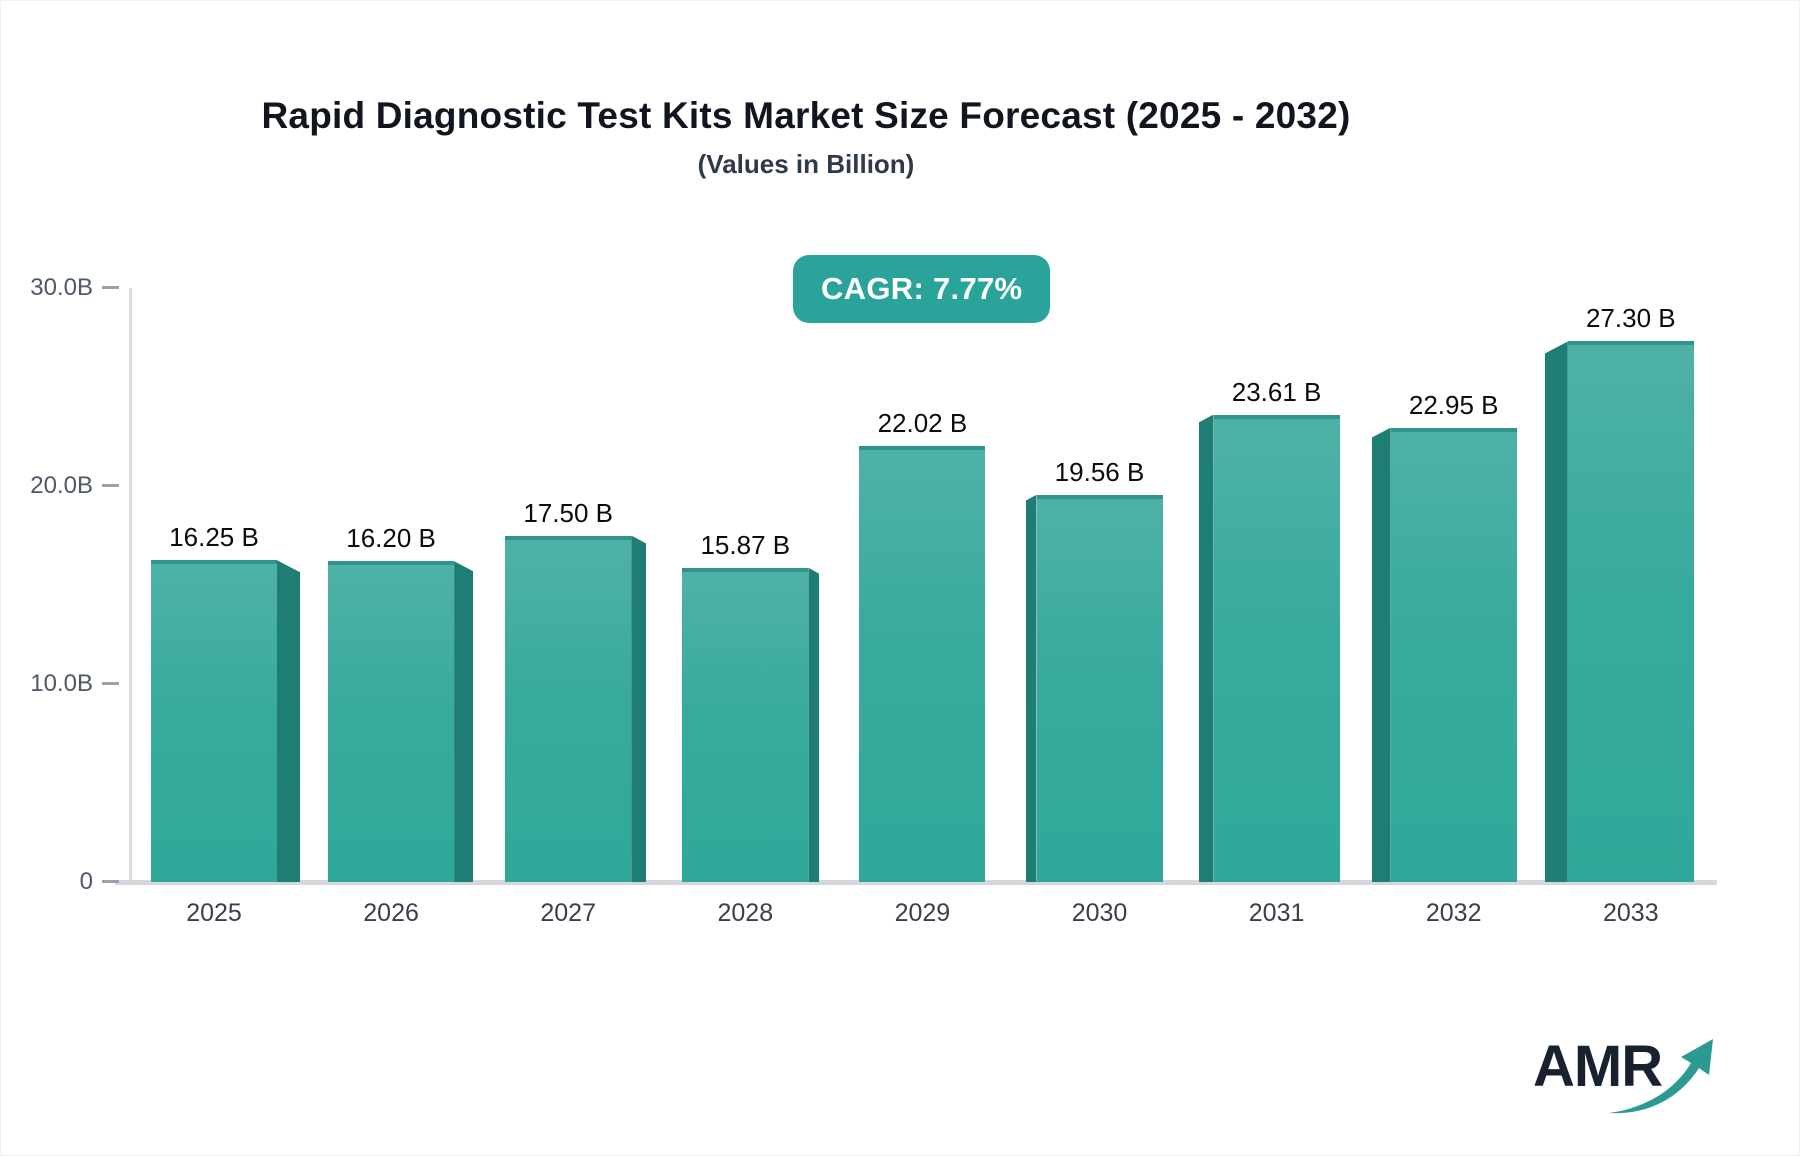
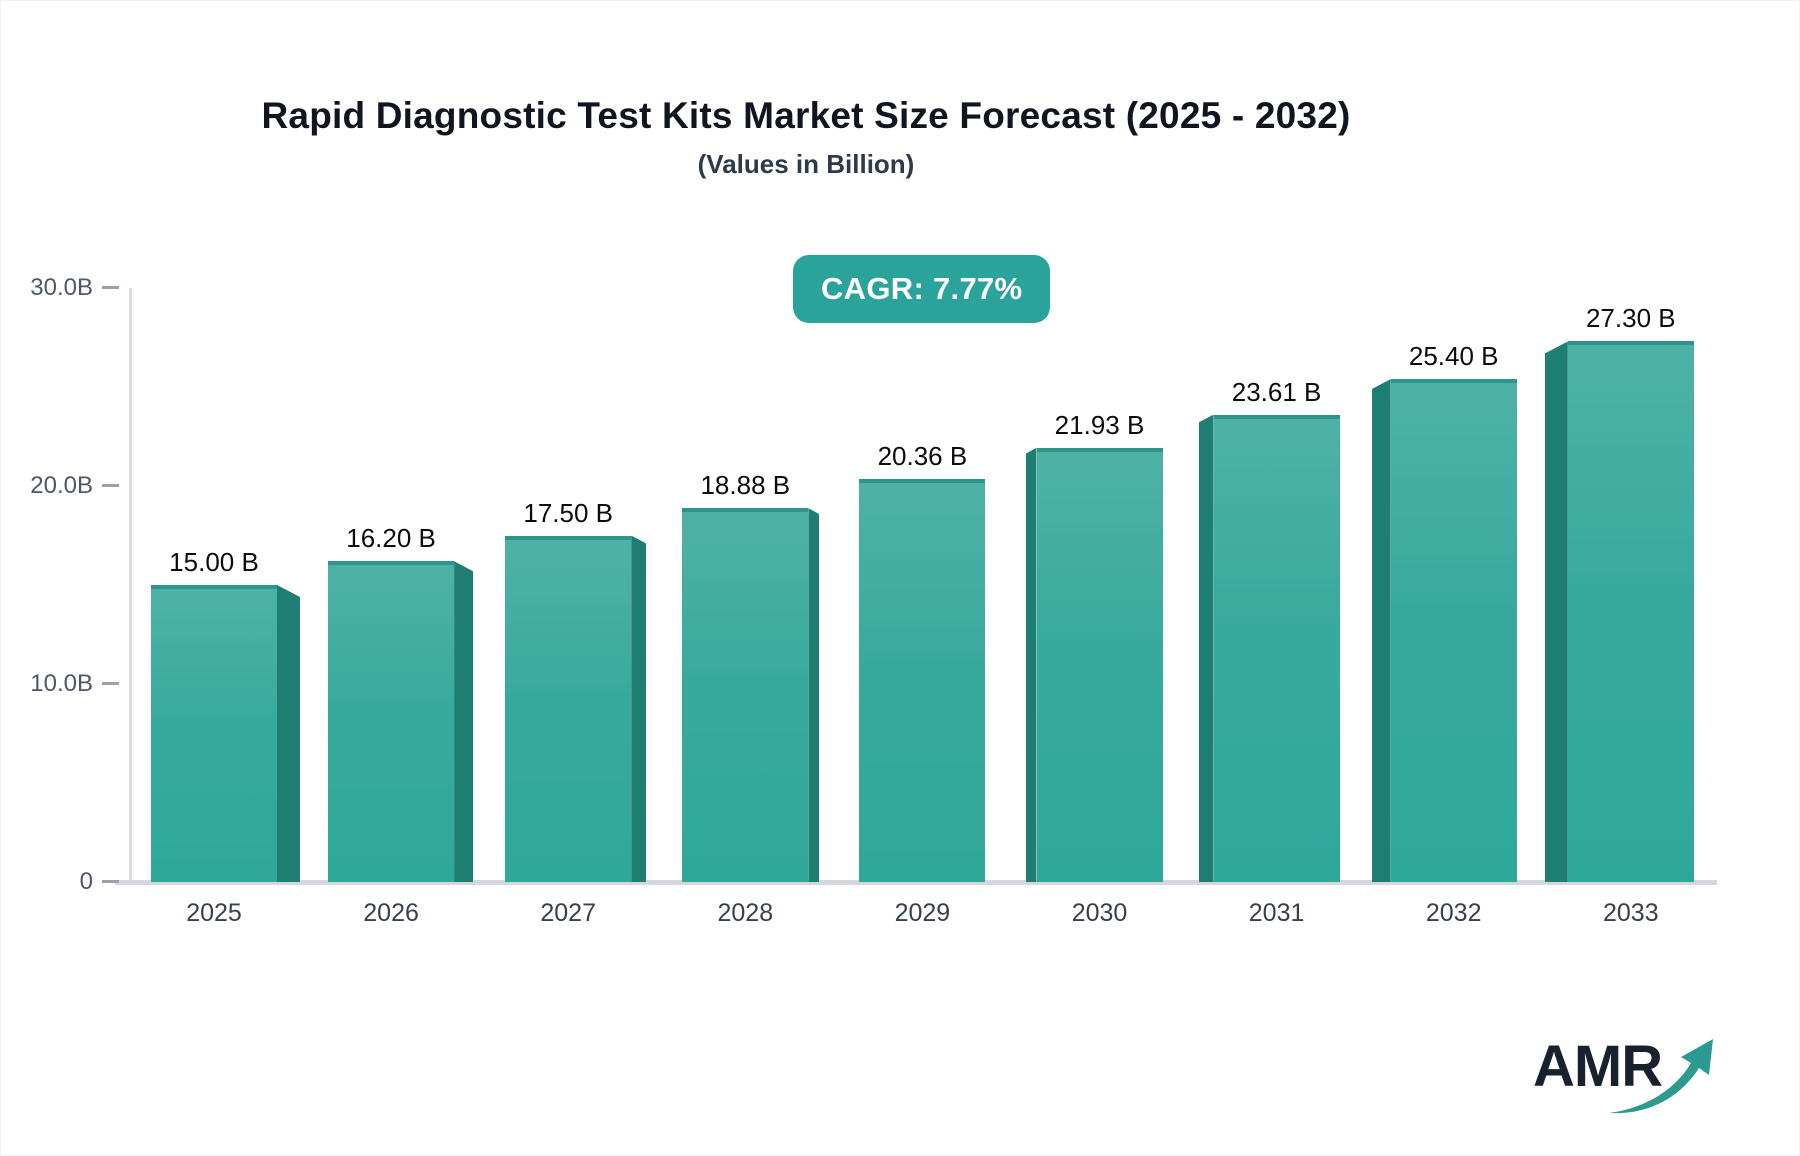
2025: 16.25 -> 15.00
2028: 15.87 -> 18.88
2029: 22.02 -> 20.36
2030: 19.56 -> 21.93
2032: 22.95 -> 25.40
